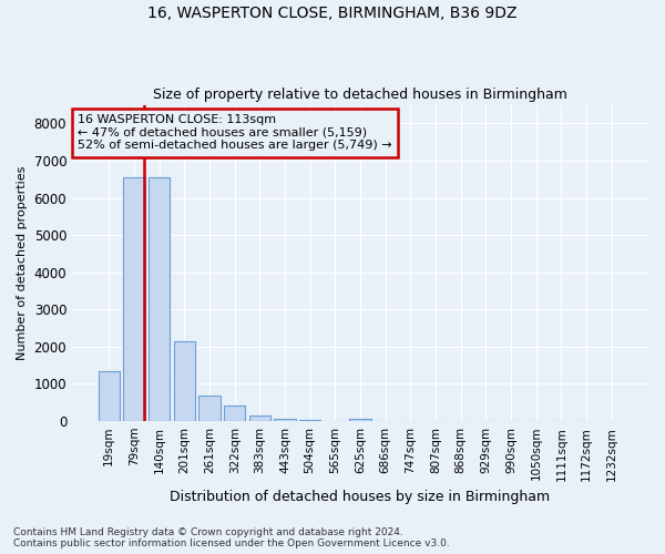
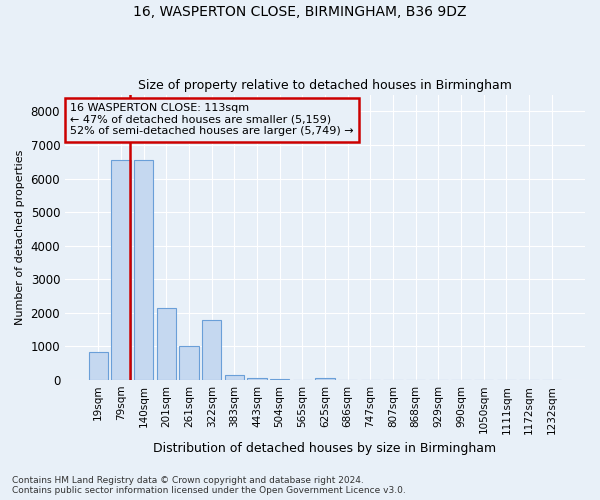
19sqm: 1350 -> 850
261sqm: 700 -> 1000
322sqm: 420 -> 1800
